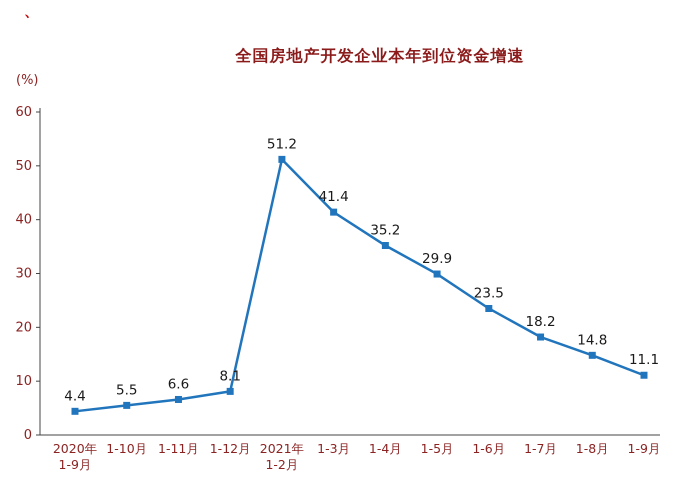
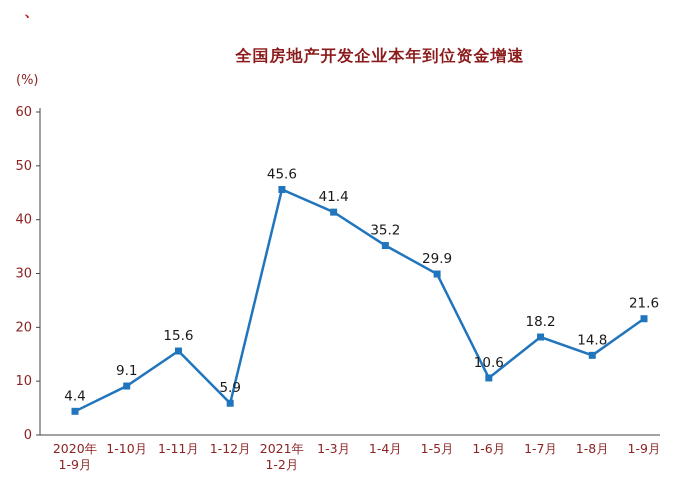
1-10月: 5.5 -> 9.1
1-11月: 6.6 -> 15.6
1-12月: 8.1 -> 5.9
2021年 1-2月: 51.2 -> 45.6
1-6月: 23.5 -> 10.6
1-9月: 11.1 -> 21.6
